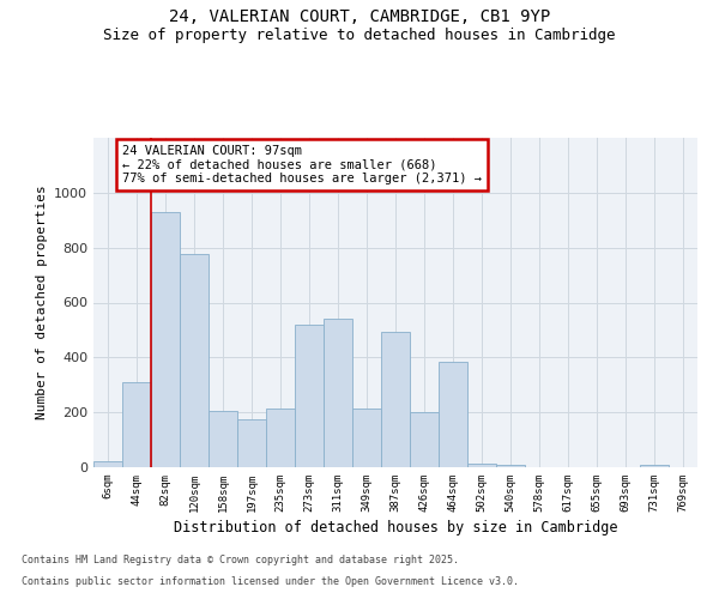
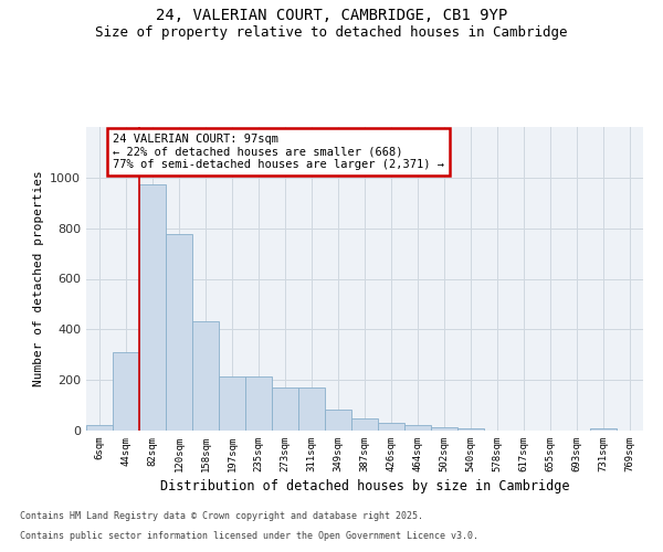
82sqm: 930 -> 975
158sqm: 205 -> 430
197sqm: 175 -> 215
273sqm: 520 -> 170
311sqm: 540 -> 170
349sqm: 215 -> 85
387sqm: 495 -> 48
426sqm: 200 -> 30
464sqm: 385 -> 20
